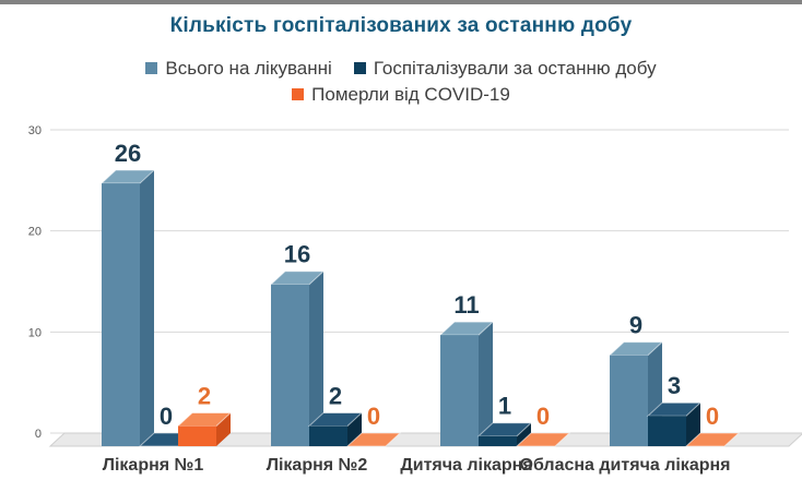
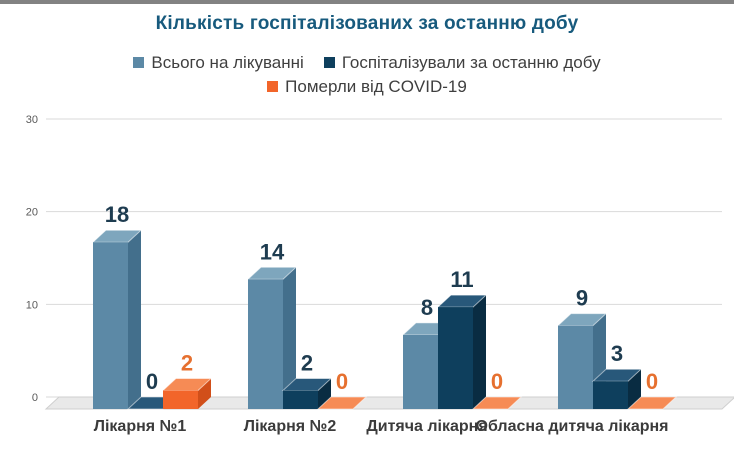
Всього на лікуванні/Лікарня №1: 26 -> 18
Всього на лікуванні/Лікарня №2: 16 -> 14
Всього на лікуванні/Дитяча лікарня: 11 -> 8
Госпіталізували за останню добу/Дитяча лікарня: 1 -> 11
